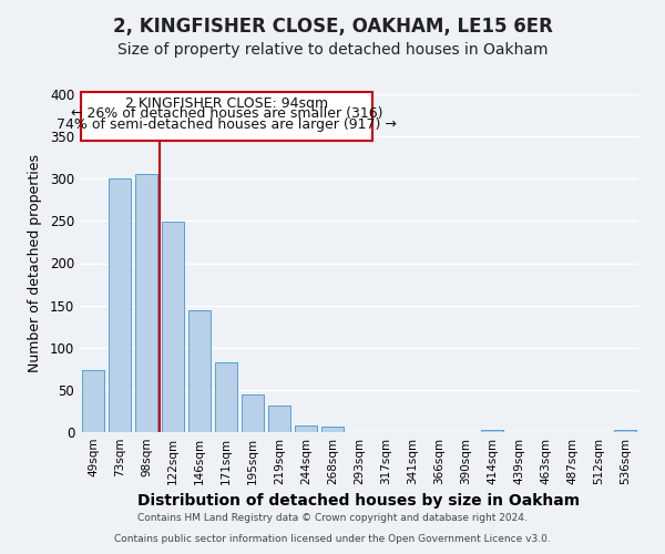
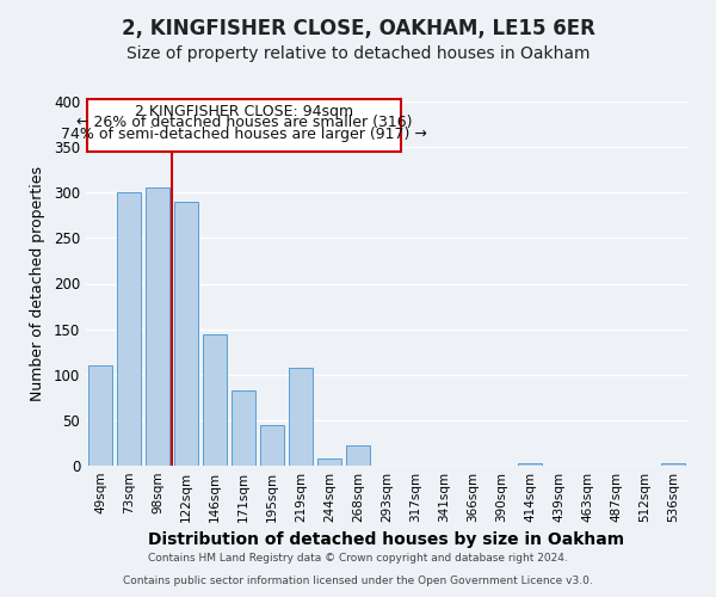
49sqm: 73 -> 110
122sqm: 249 -> 290
219sqm: 31 -> 108
268sqm: 6 -> 22
